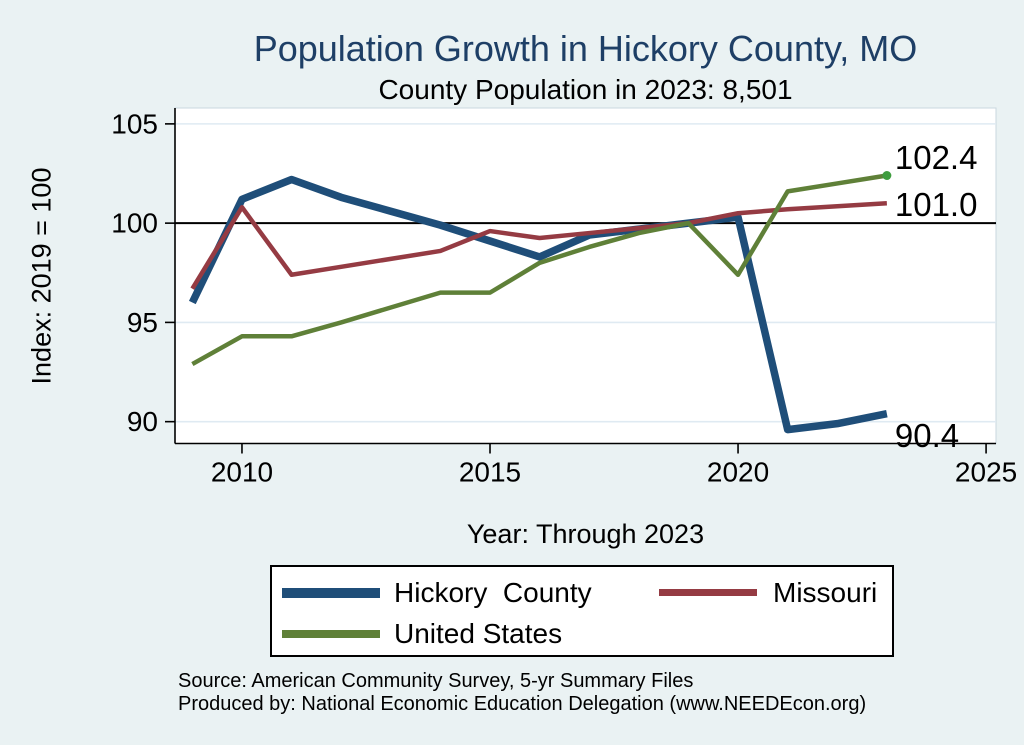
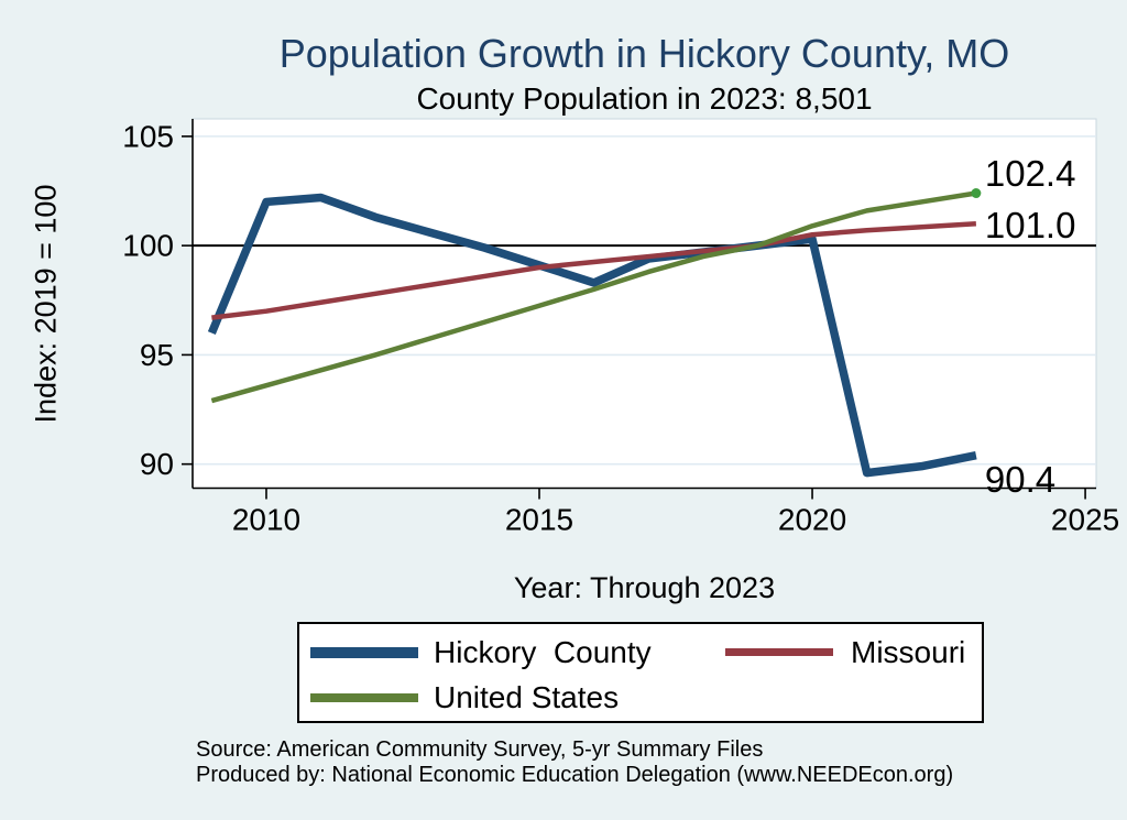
Hickory County/2010: 101.2 -> 102.0
Missouri/2010: 100.8 -> 97.0
United States/2010: 94.3 -> 93.6
Missouri/2015: 99.6 -> 99.0
United States/2015: 96.5 -> 97.2
United States/2020: 97.4 -> 100.9
